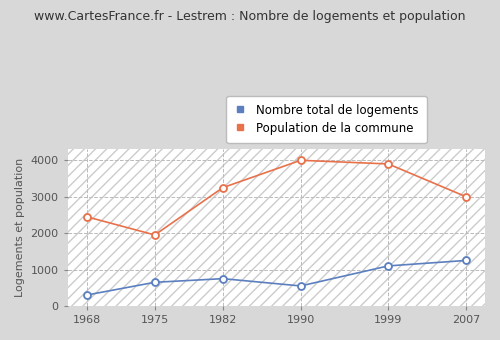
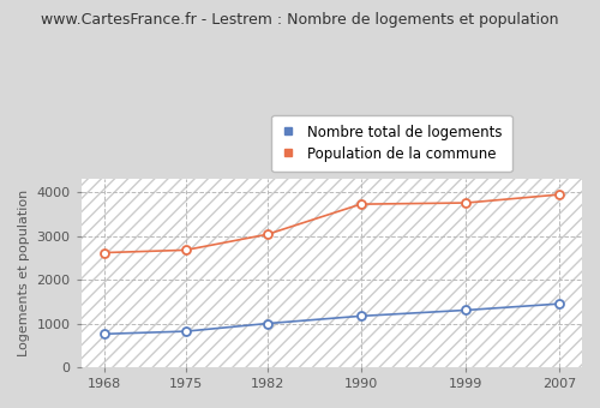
Nombre total de logements/1968: 300 -> 760
Population de la commune/1968: 2450 -> 2620
Nombre total de logements/1975: 650 -> 820
Population de la commune/1975: 1950 -> 2680
Nombre total de logements/1982: 750 -> 1000
Population de la commune/1982: 3250 -> 3040
Nombre total de logements/1990: 550 -> 1170
Population de la commune/1990: 4000 -> 3730
Nombre total de logements/1999: 1100 -> 1300
Population de la commune/1999: 3900 -> 3760
Nombre total de logements/2007: 1250 -> 1450
Population de la commune/2007: 3000 -> 3950
